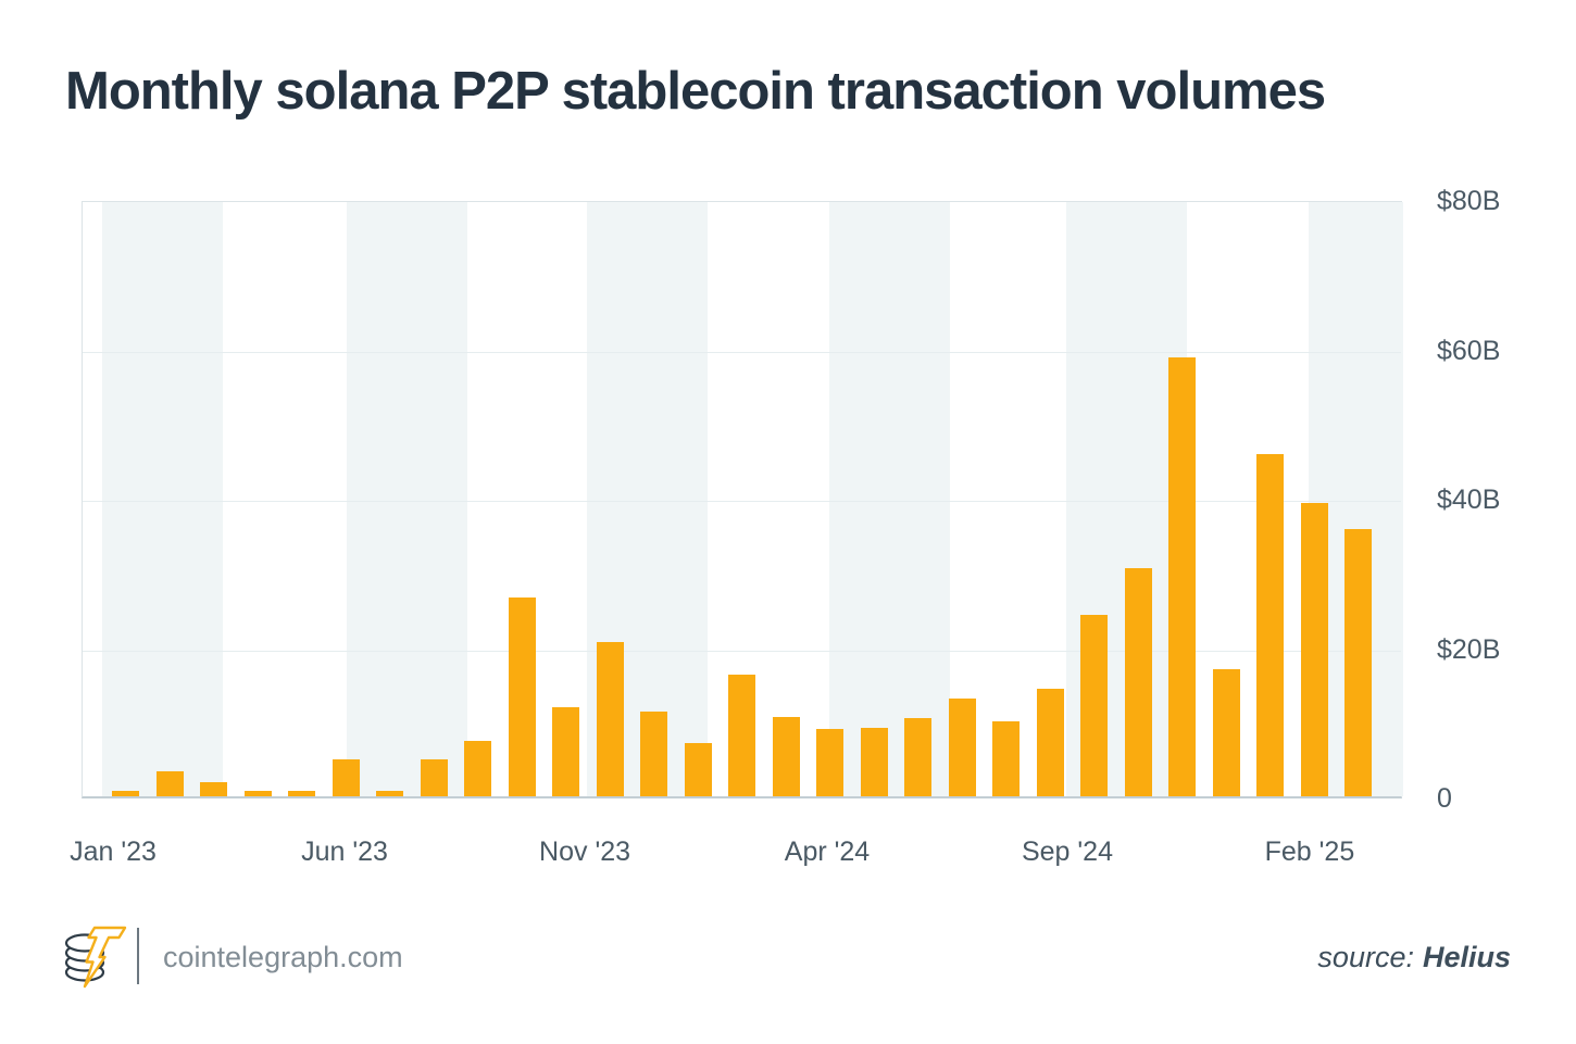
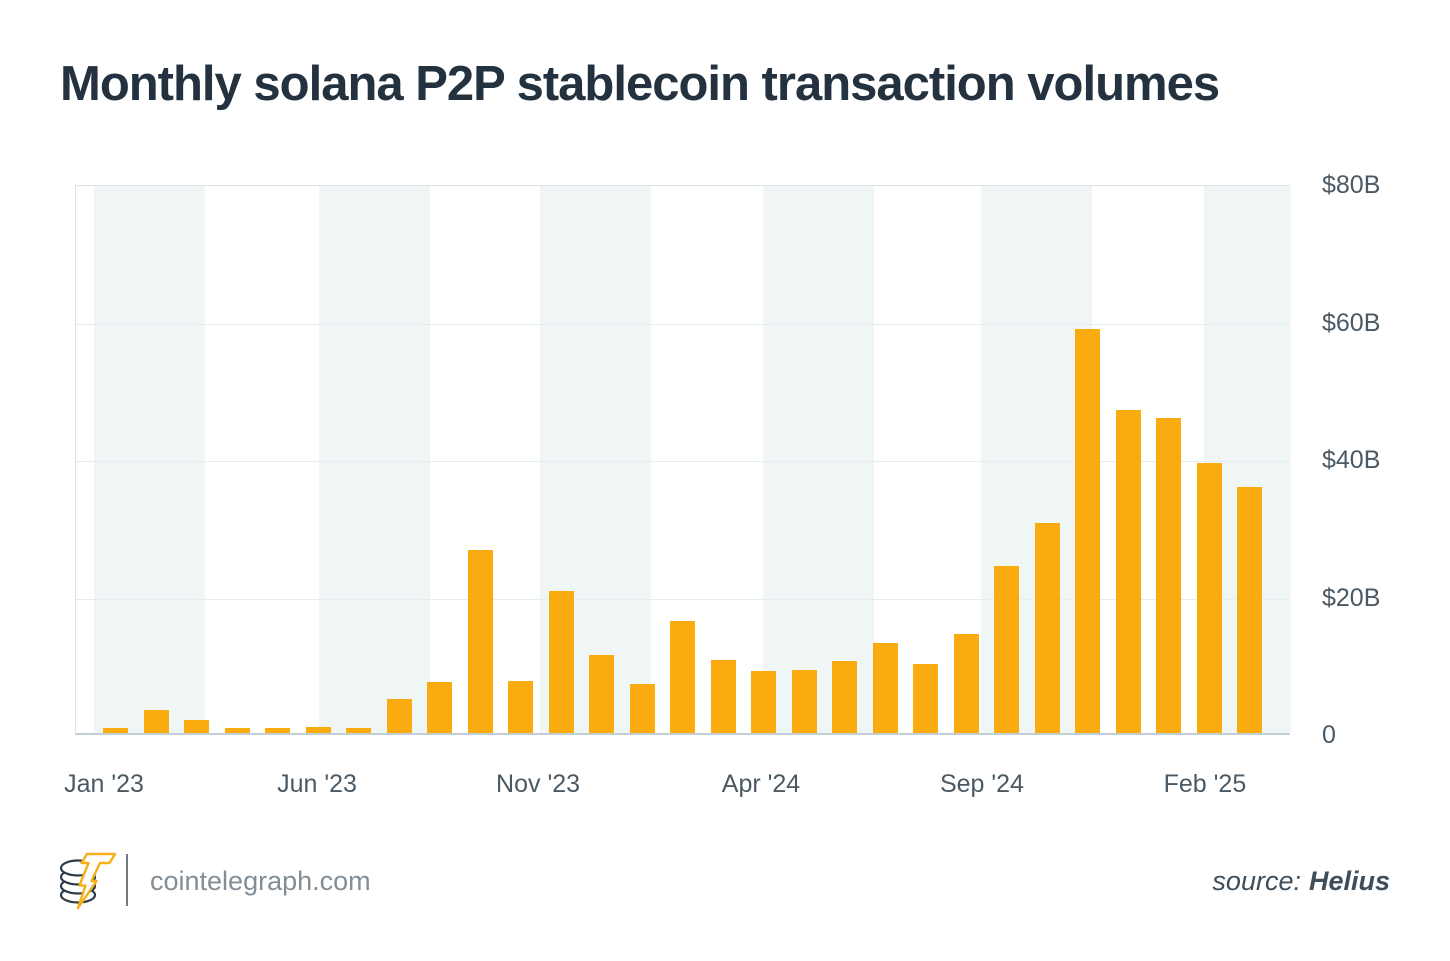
Jun '23: $5B -> $1B
Nov '23: $12B -> $8B
Feb '25: $17B -> $47B
